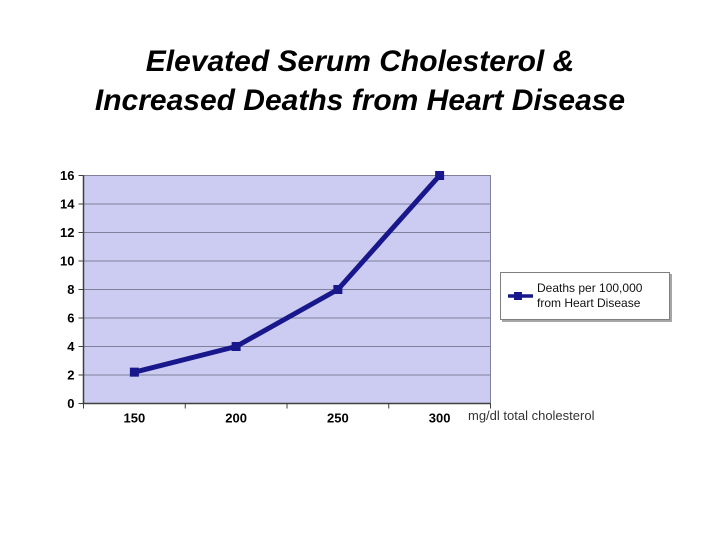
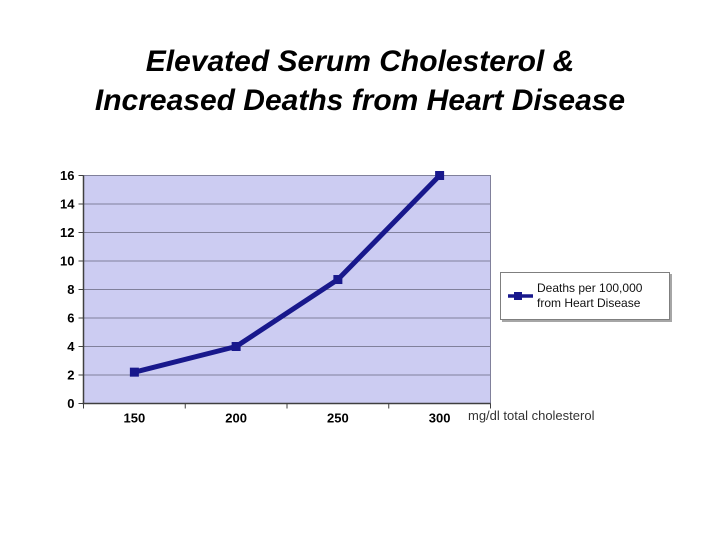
250: 8.0 -> 8.7
